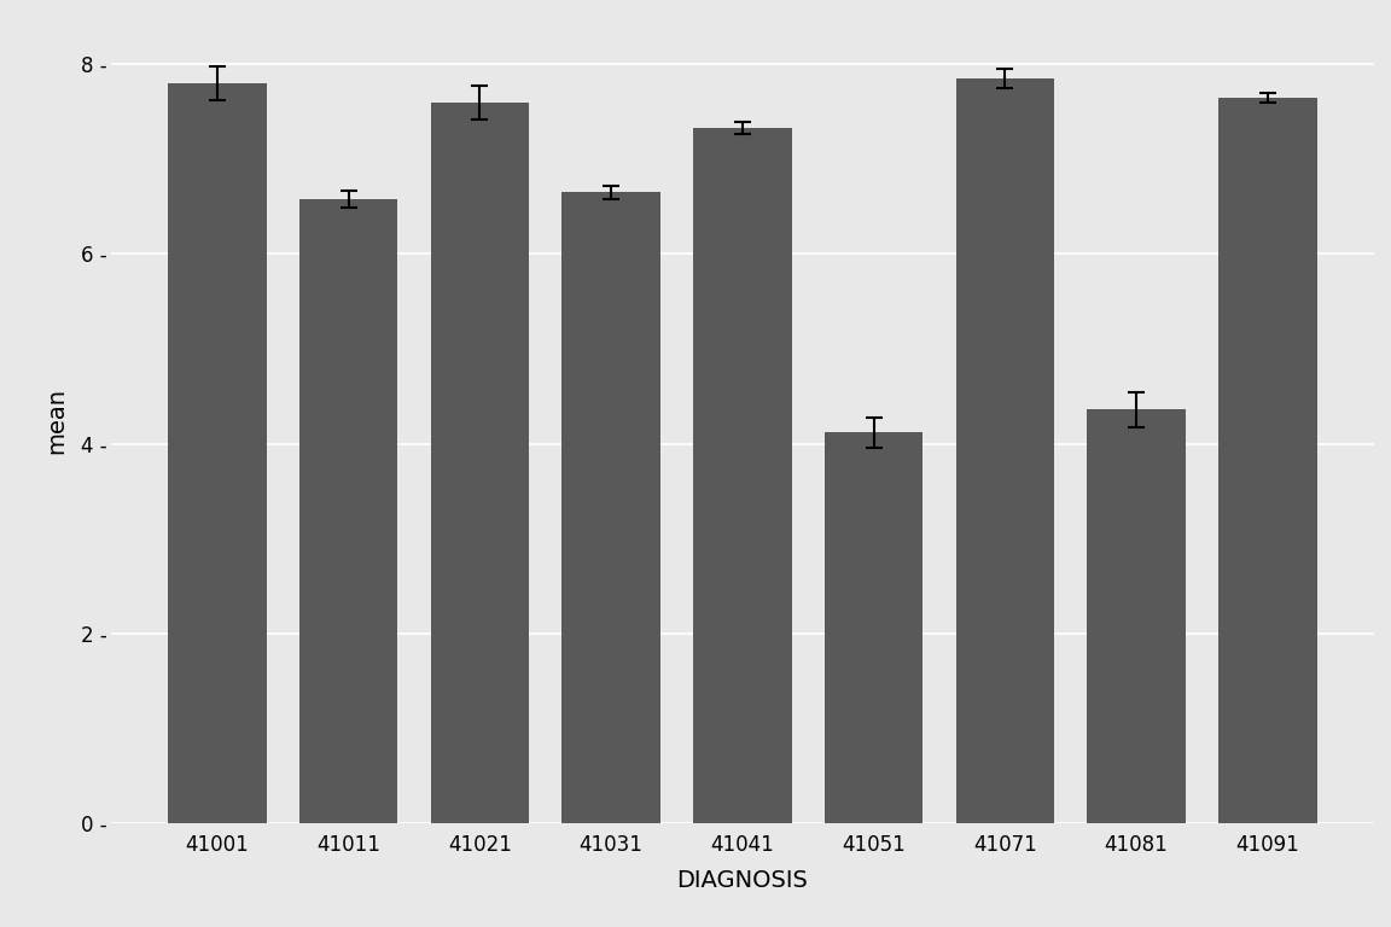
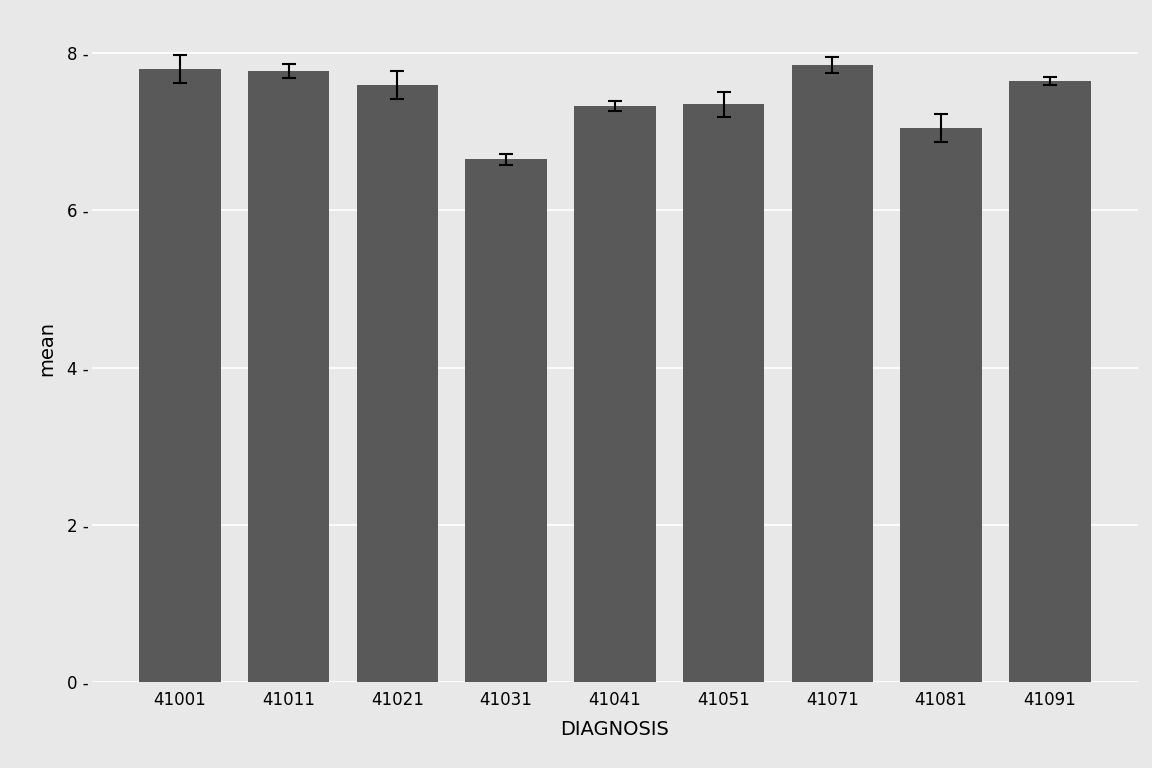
41011: 6.58 - -> 7.77 -
41051: 4.12 - -> 7.35 -
41081: 4.36 - -> 7.05 -
